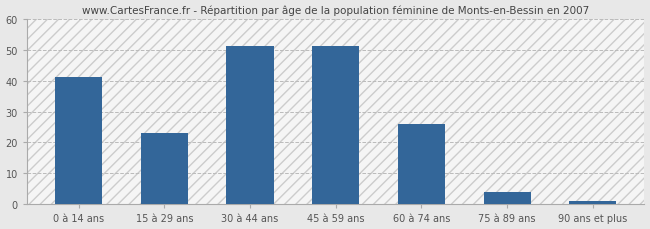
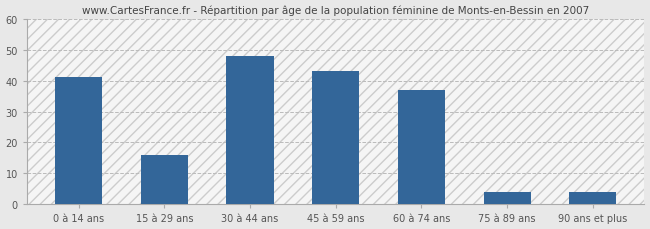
15 à 29 ans: 23 -> 16
30 à 44 ans: 51 -> 48
45 à 59 ans: 51 -> 43
60 à 74 ans: 26 -> 37
90 ans et plus: 1 -> 4
